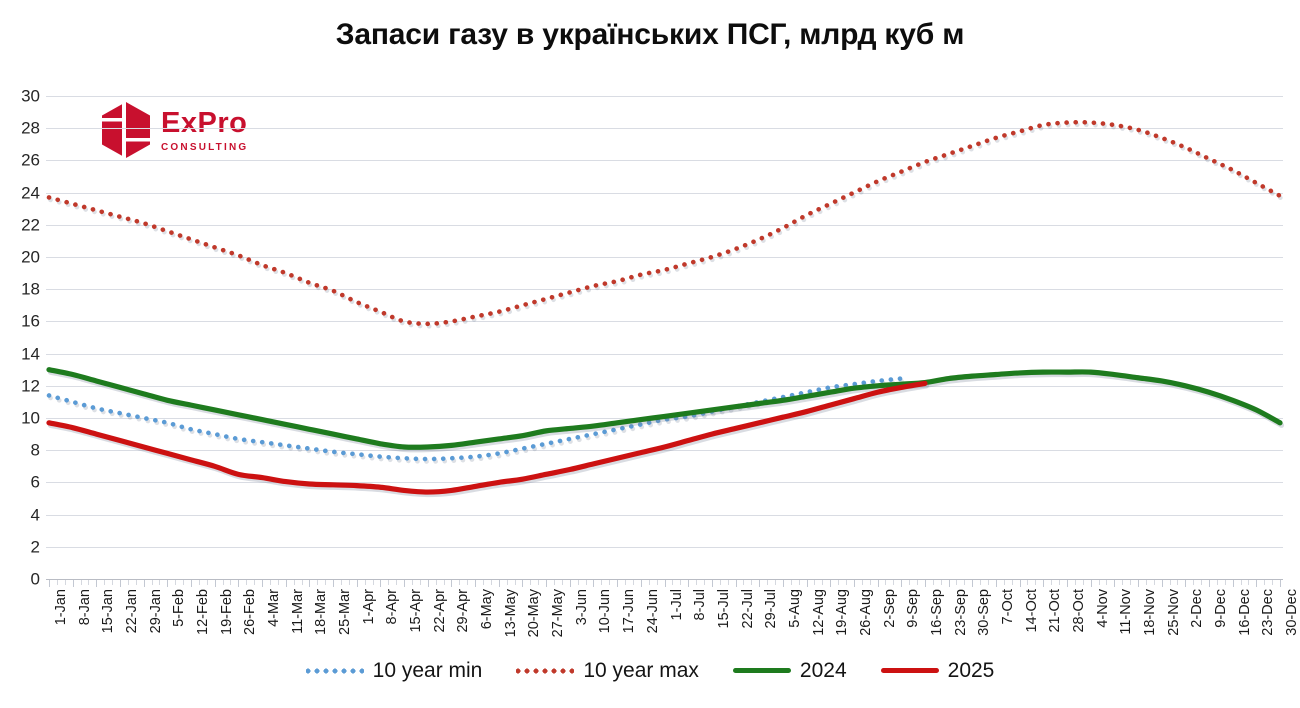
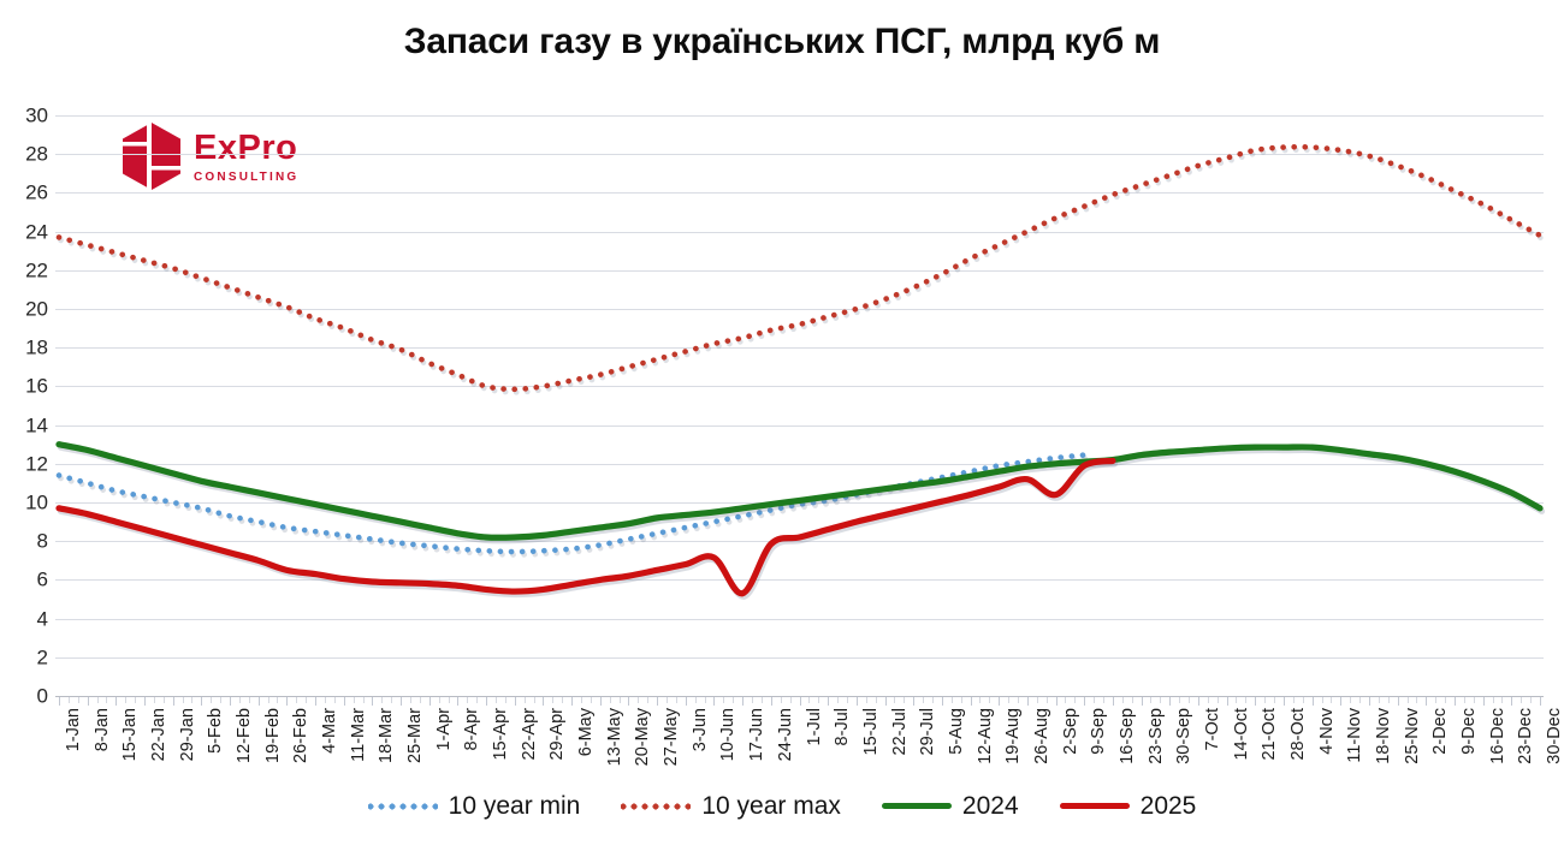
2025/17-Jun: 7.5 -> 5.3
2025/2-Sep: 11.6 -> 10.4
